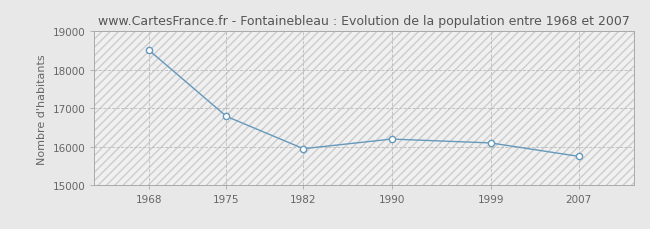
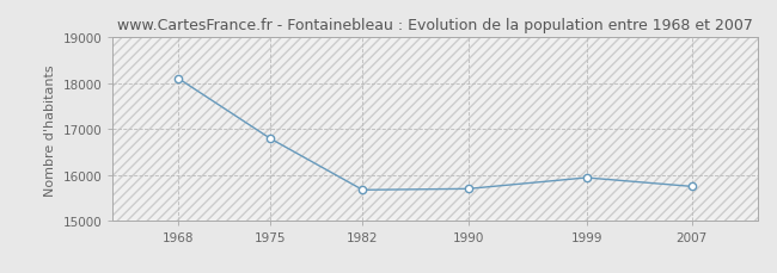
1968: 18500 -> 18100
1982: 15950 -> 15680
1990: 16200 -> 15700
1999: 16100 -> 15940
